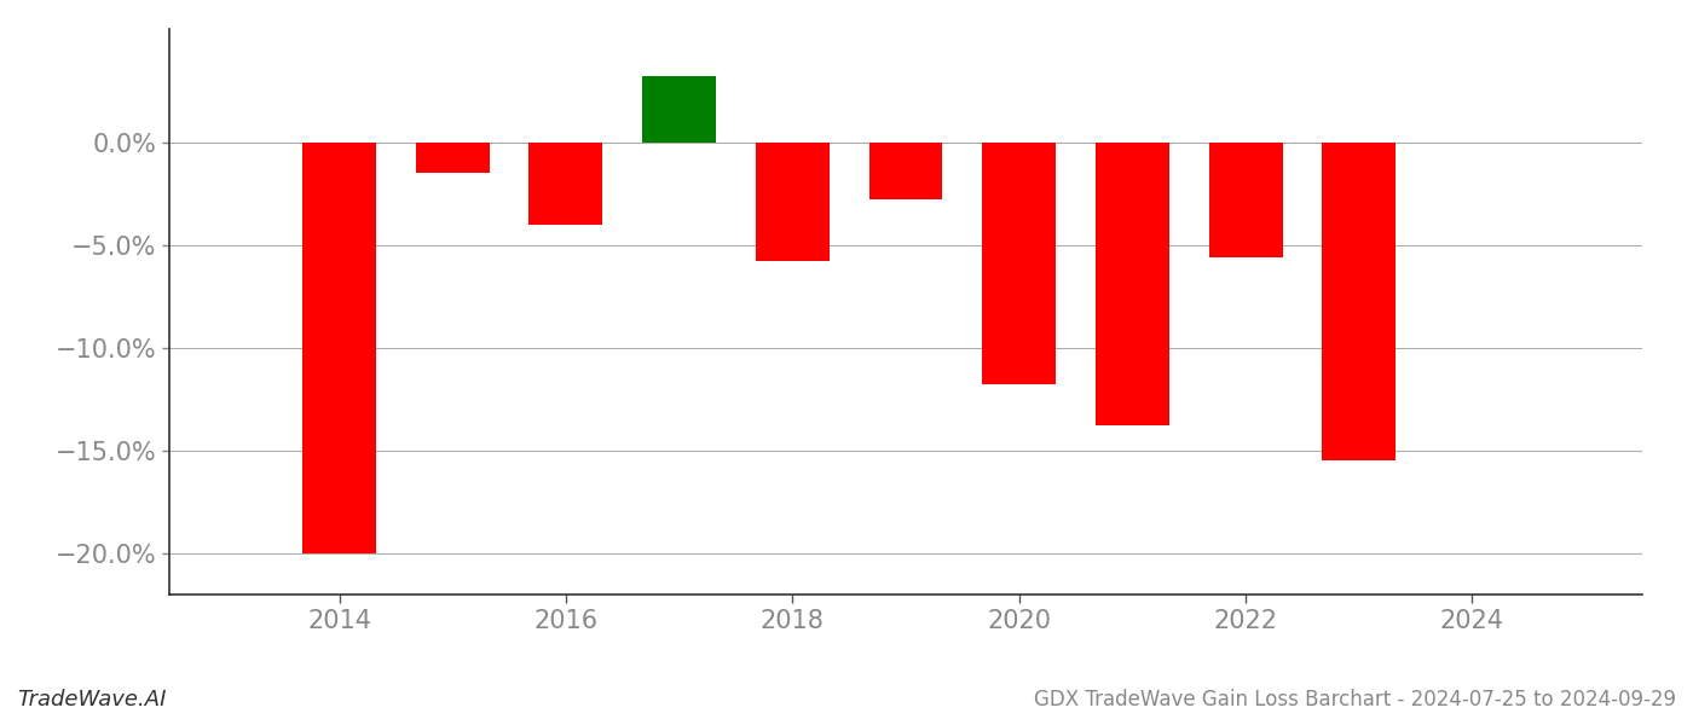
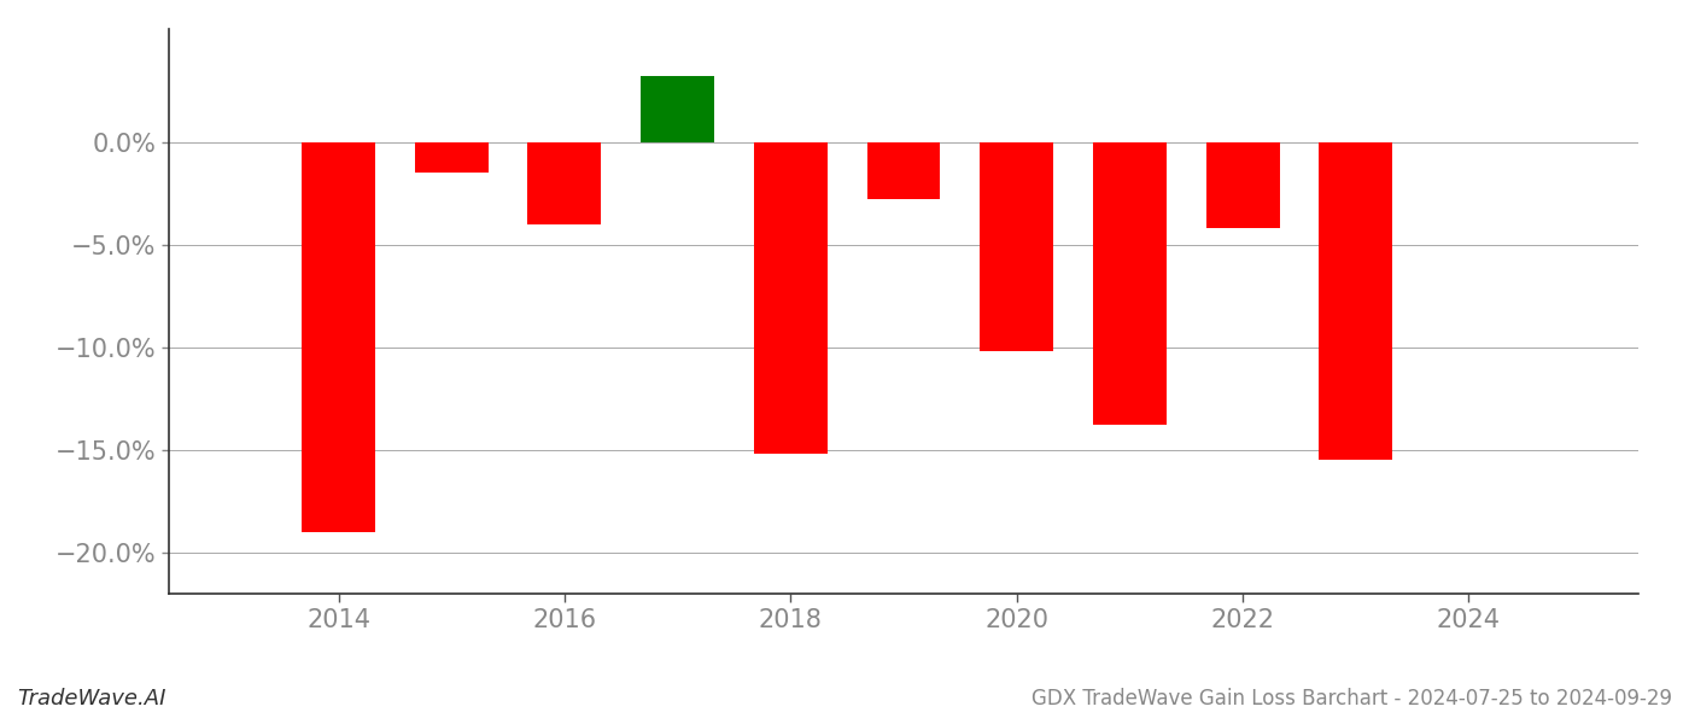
2014: -20.0% -> -19.0%
2018: -5.8% -> -15.2%
2020: -11.8% -> -10.2%
2022: -5.6% -> -4.2%
